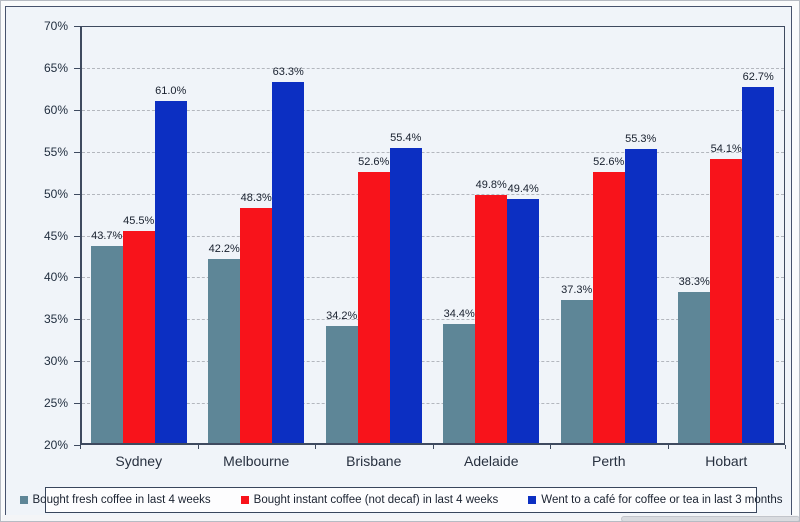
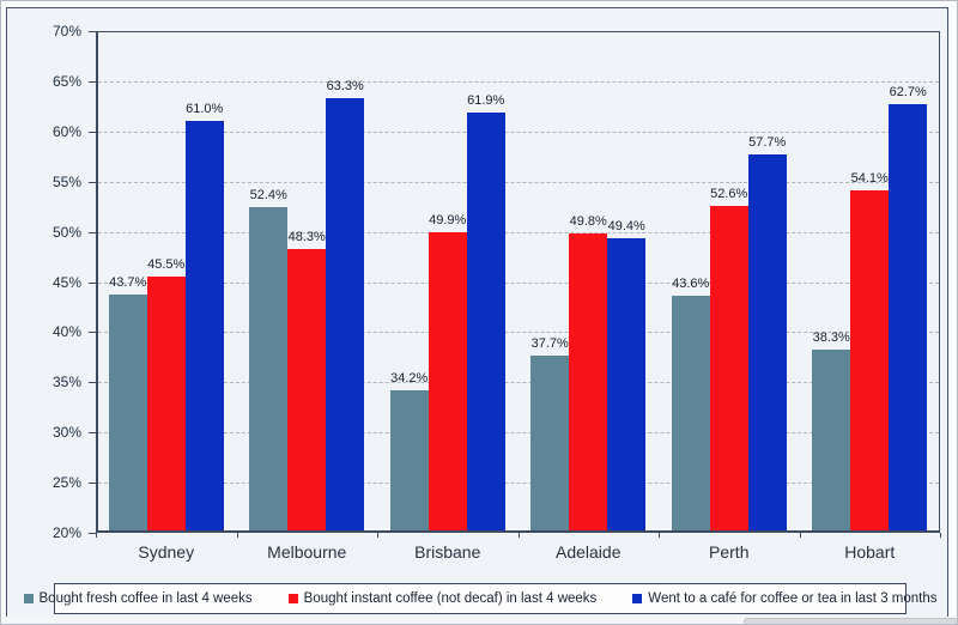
Bought fresh coffee in last 4 weeks/Melbourne: 42.2% -> 52.4%
Bought instant coffee (not decaf) in last 4 weeks/Brisbane: 52.6% -> 49.9%
Went to a café for coffee or tea in last 3 months/Brisbane: 55.4% -> 61.9%
Bought fresh coffee in last 4 weeks/Adelaide: 34.4% -> 37.7%
Bought fresh coffee in last 4 weeks/Perth: 37.3% -> 43.6%
Went to a café for coffee or tea in last 3 months/Perth: 55.3% -> 57.7%
